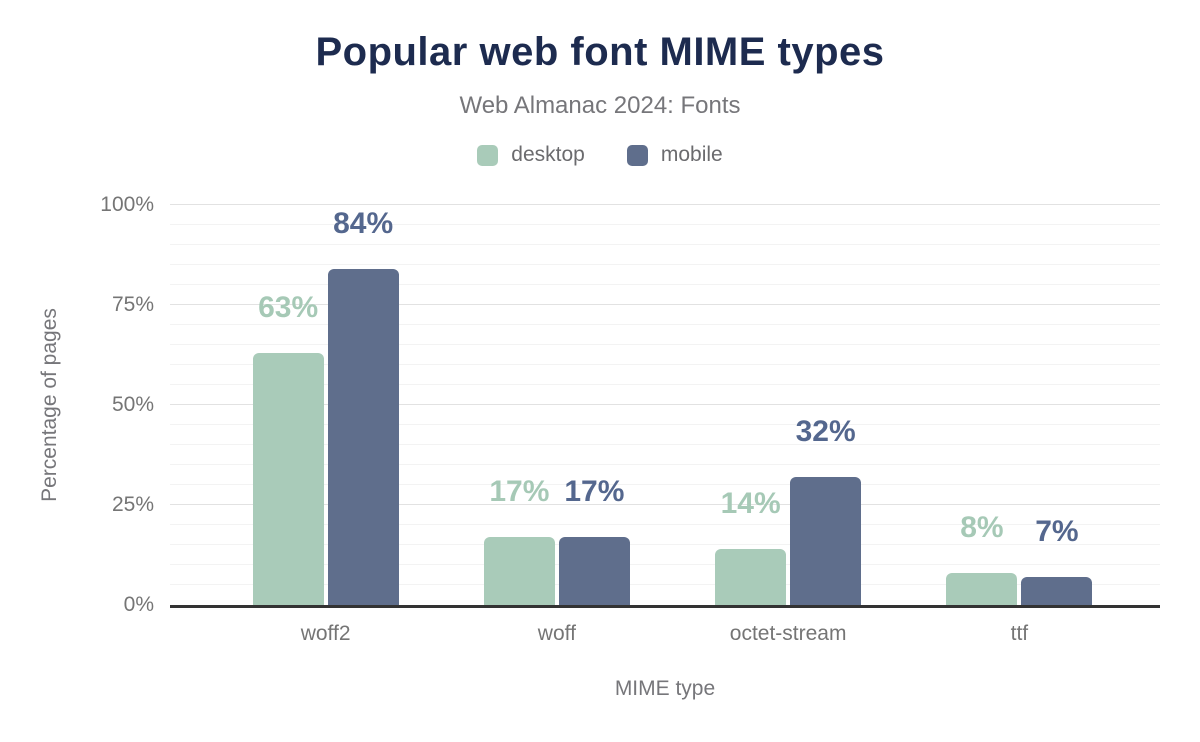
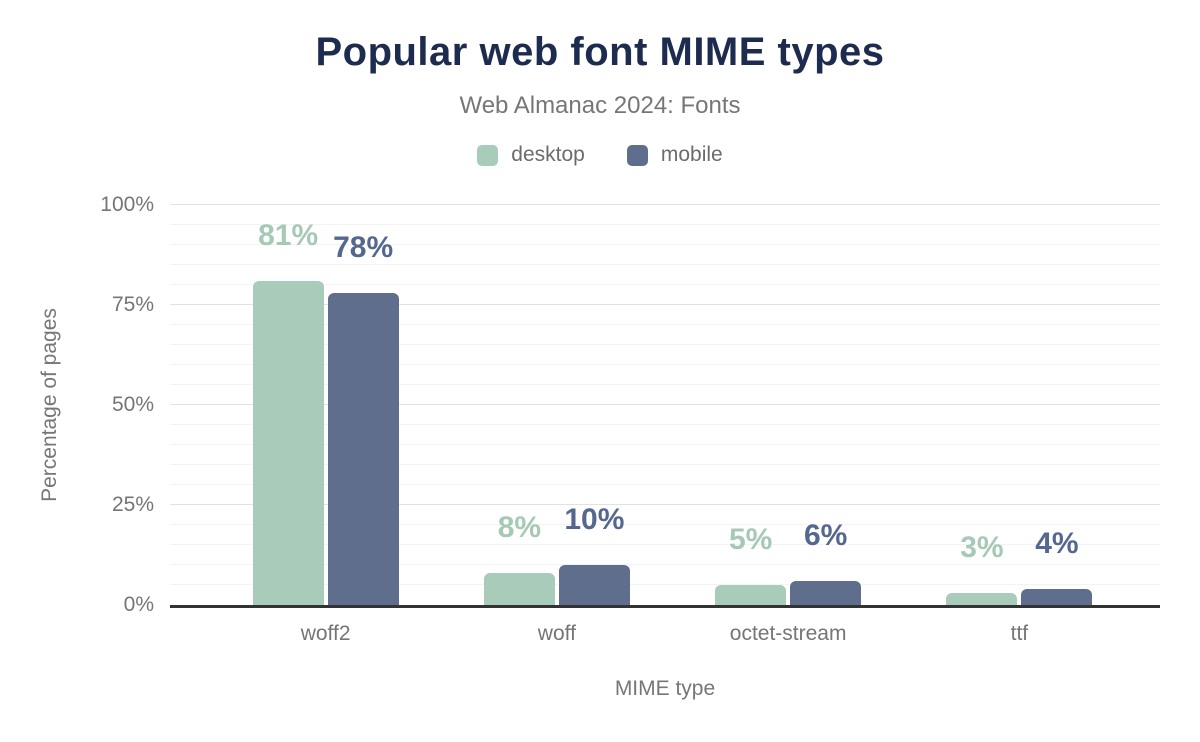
desktop/woff2: 63% -> 81%
mobile/woff2: 84% -> 78%
desktop/woff: 17% -> 8%
mobile/woff: 17% -> 10%
desktop/octet-stream: 14% -> 5%
mobile/octet-stream: 32% -> 6%
desktop/ttf: 8% -> 3%
mobile/ttf: 7% -> 4%
